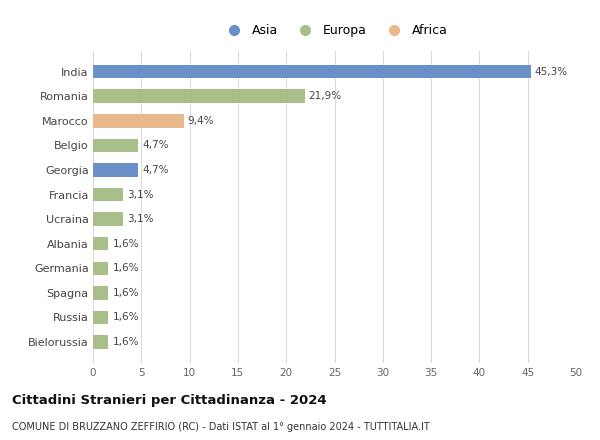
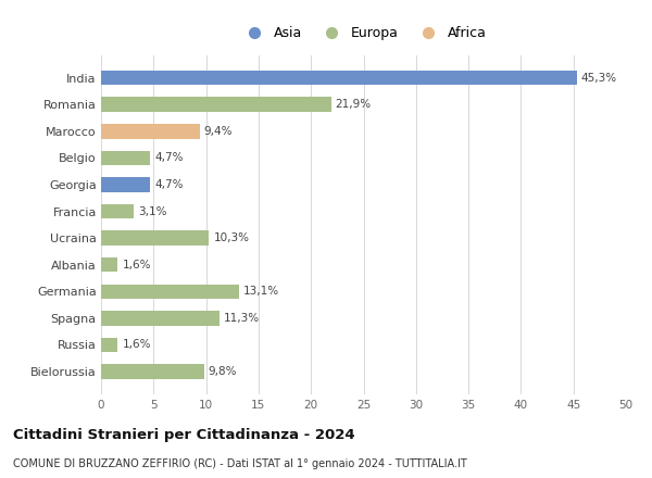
Ucraina: 3,1% -> 10,3%
Germania: 1,6% -> 13,1%
Spagna: 1,6% -> 11,3%
Bielorussia: 1,6% -> 9,8%
